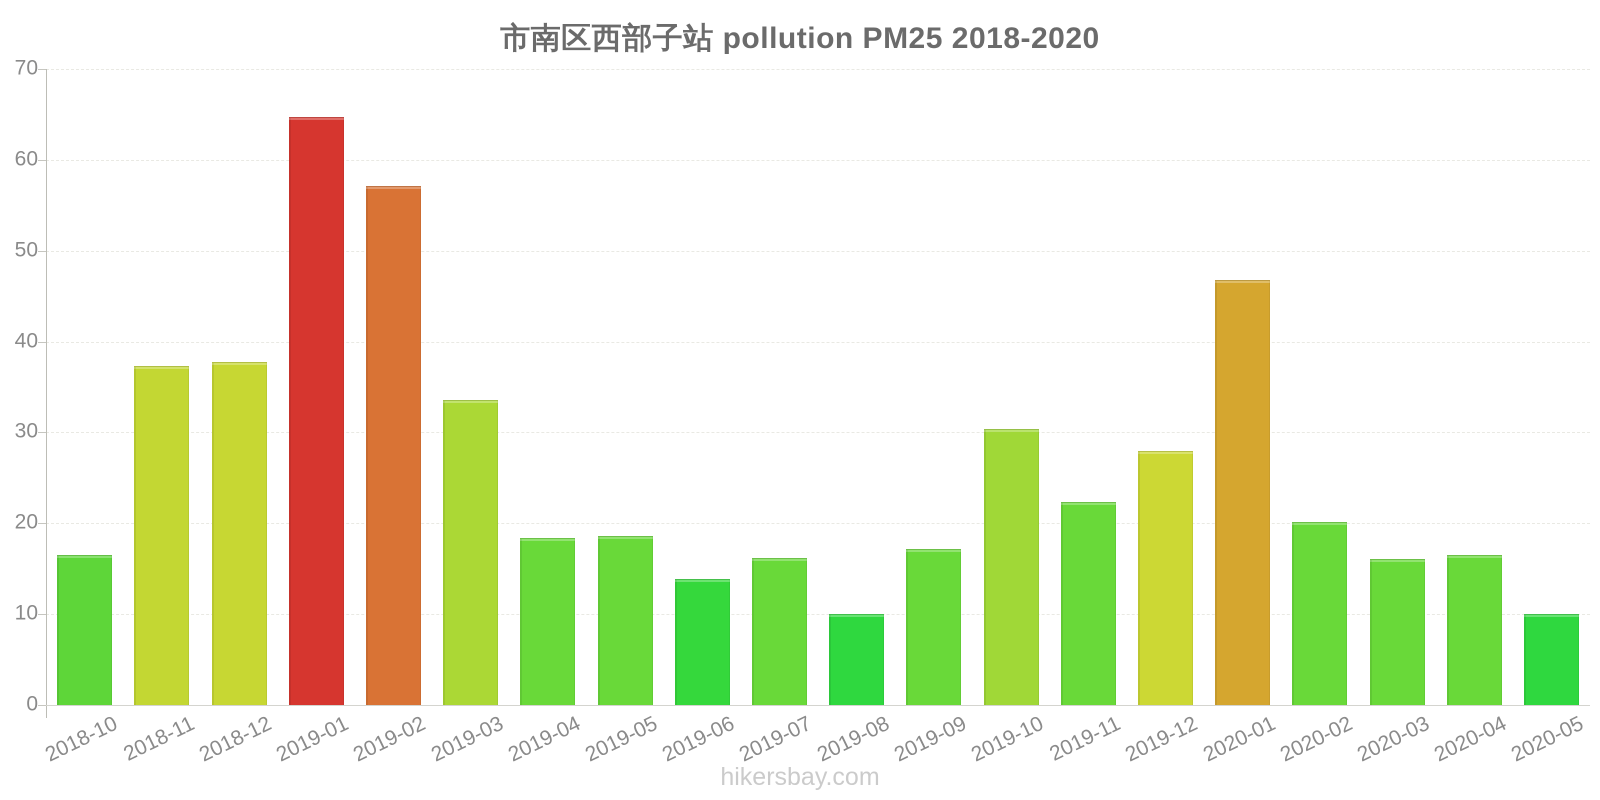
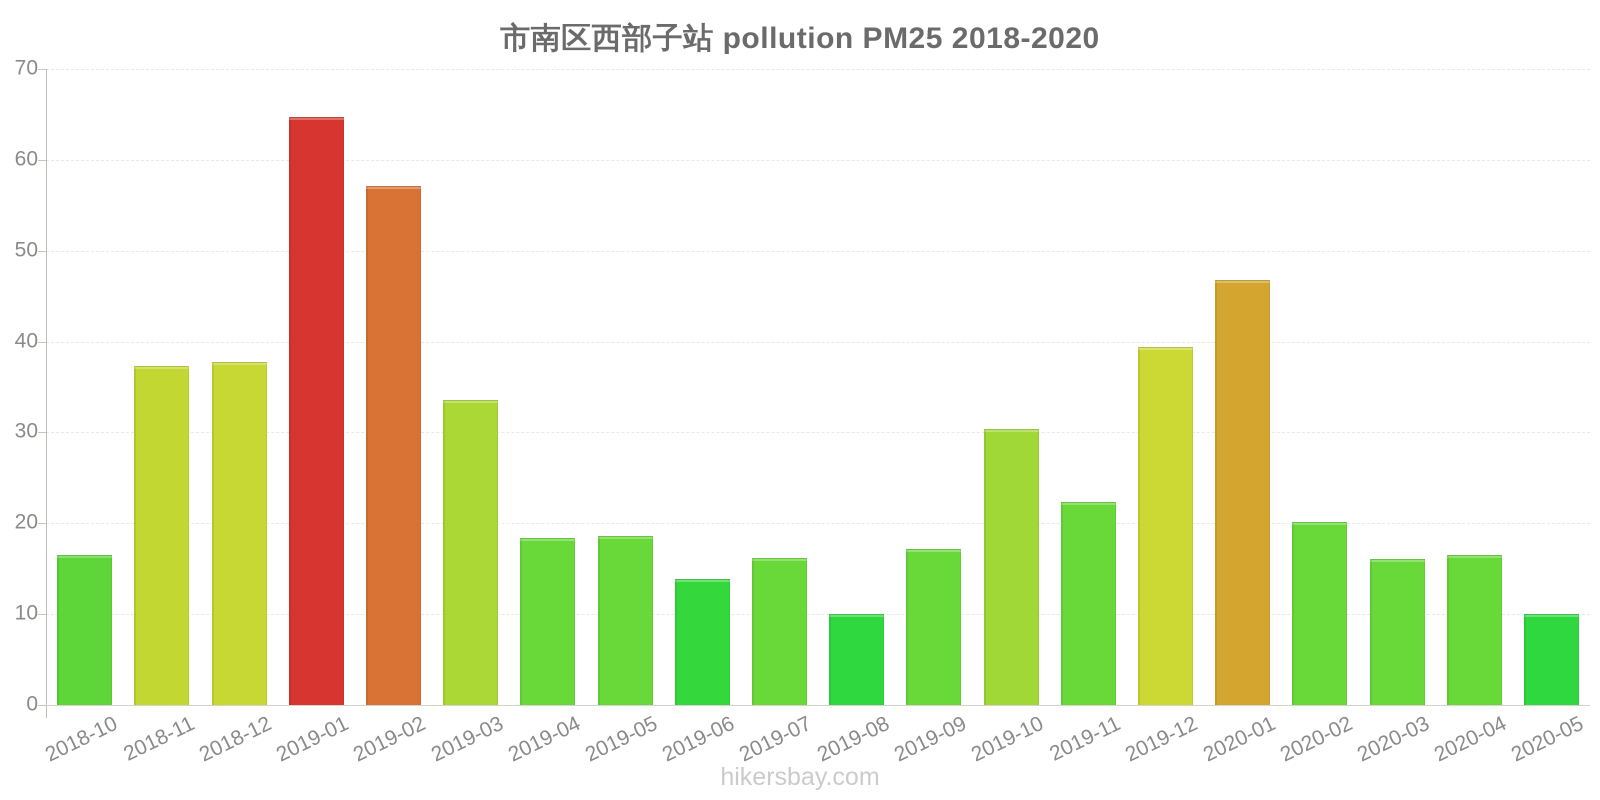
2019-12: 28 -> 39
